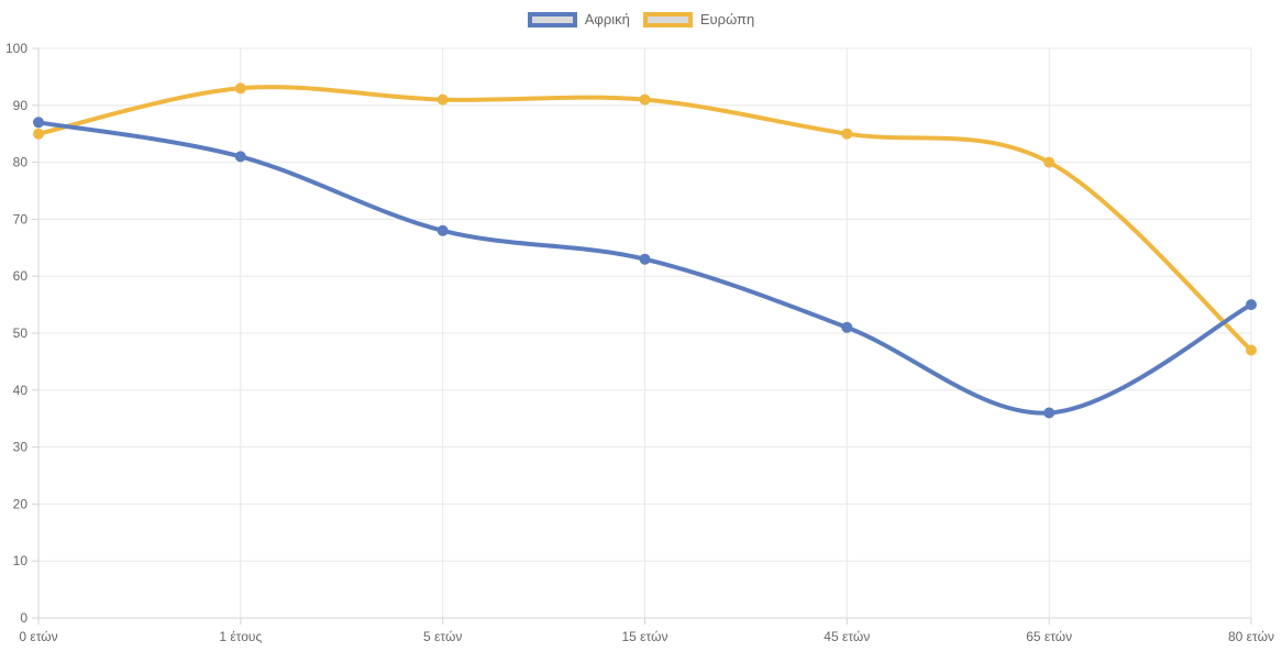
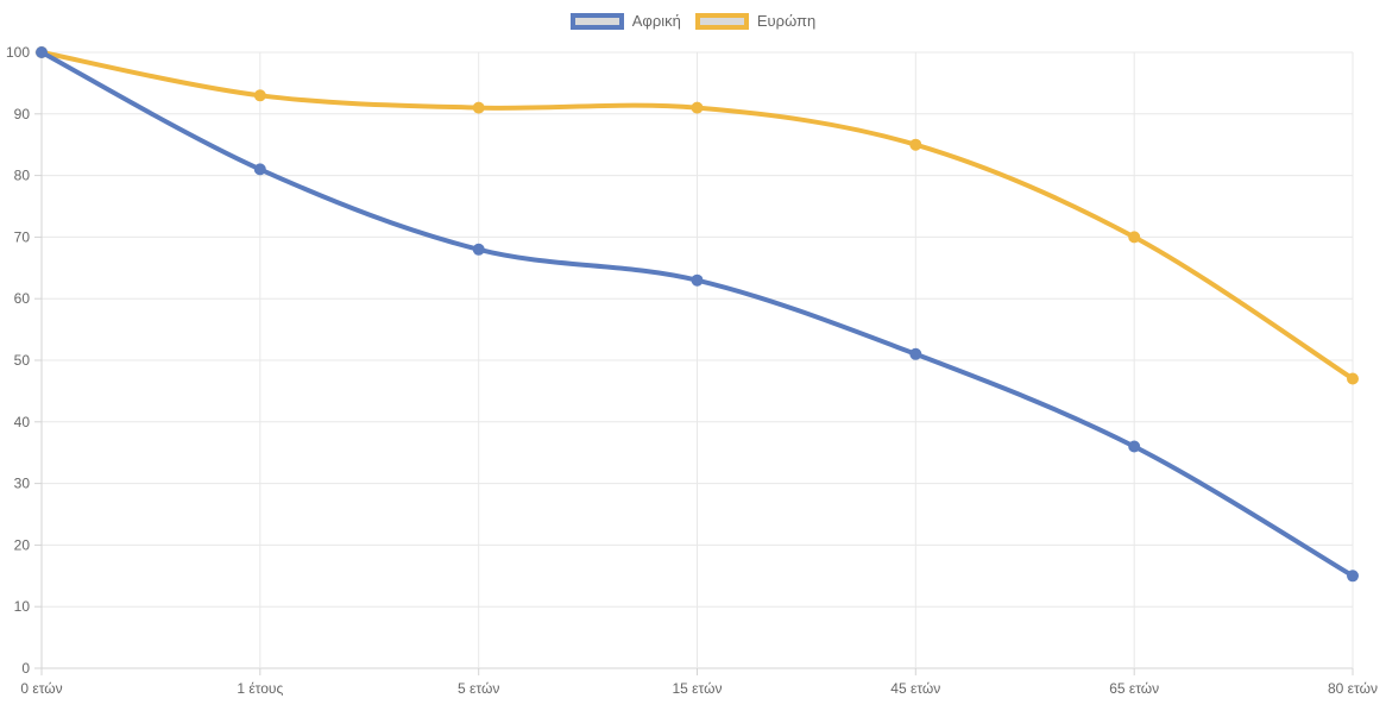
Αφρική/0 ετών: 87 -> 100
Ευρώπη/0 ετών: 85 -> 100
Ευρώπη/65 ετών: 80 -> 70
Αφρική/80 ετών: 55 -> 15
